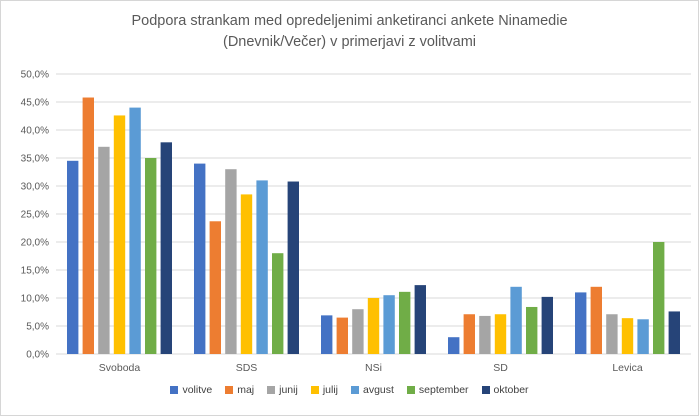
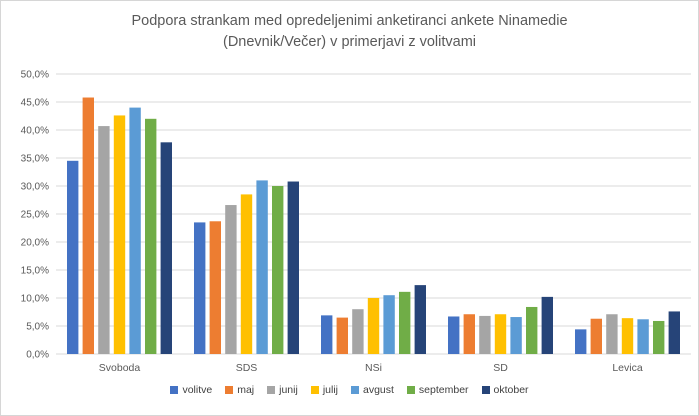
junij/Svoboda: 37% -> 41%
september/Svoboda: 35% -> 42%
volitve/SDS: 34% -> 24%
junij/SDS: 33% -> 27%
september/SDS: 18% -> 30%
volitve/SD: 3% -> 7%
avgust/SD: 12% -> 7%
volitve/Levica: 11% -> 4%
maj/Levica: 12% -> 6%
september/Levica: 20% -> 6%
